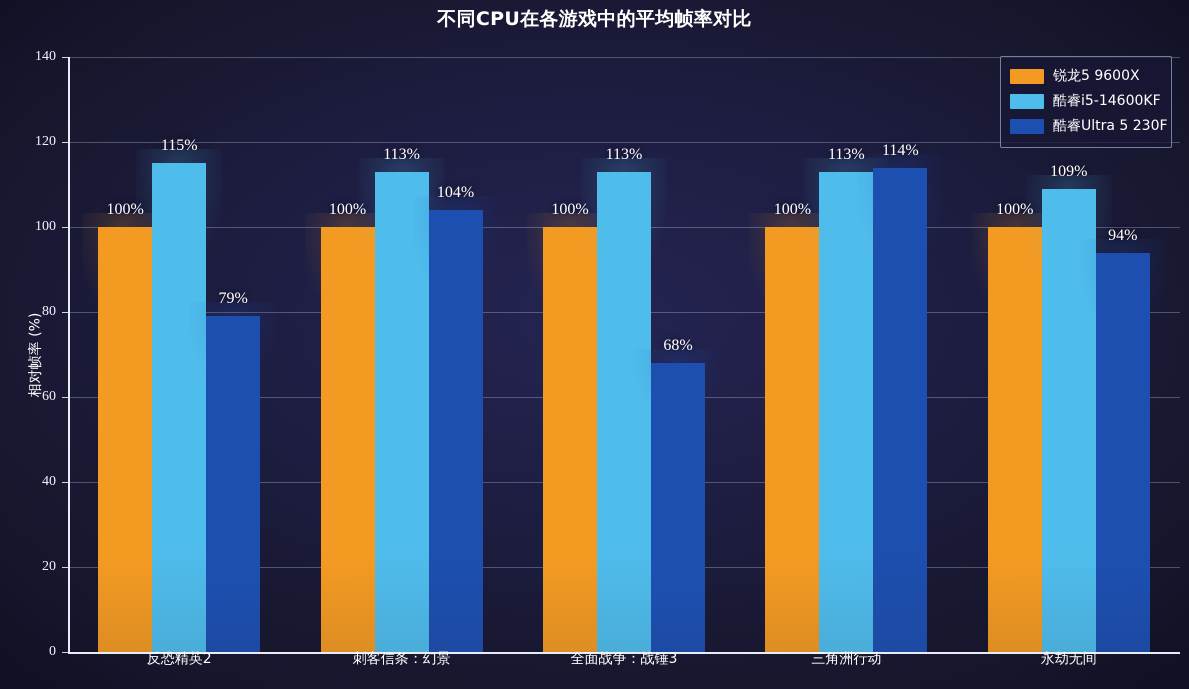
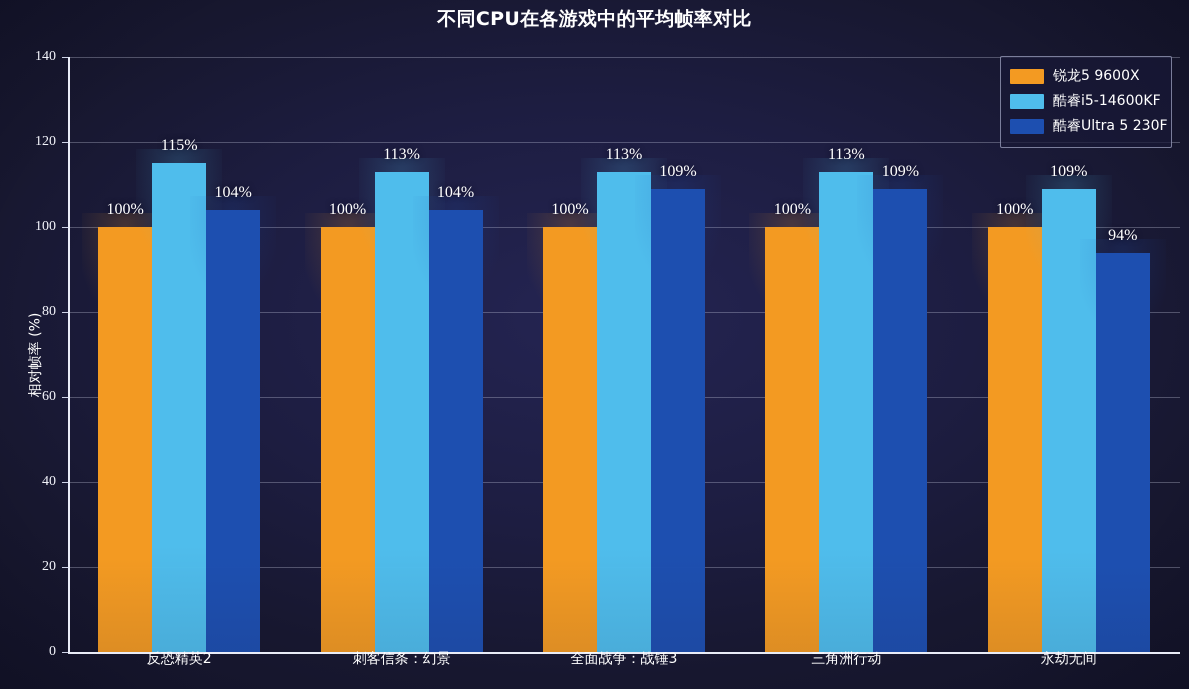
酷睿Ultra 5 230F/反恐精英2: 79% -> 104%
酷睿Ultra 5 230F/全面战争：战锤3: 68% -> 109%
酷睿Ultra 5 230F/三角洲行动: 114% -> 109%
